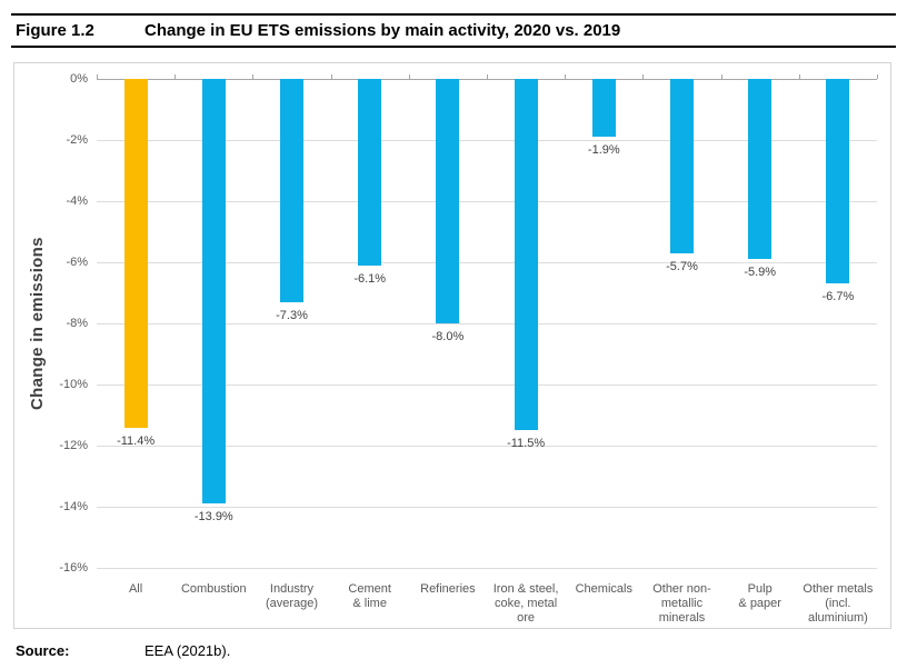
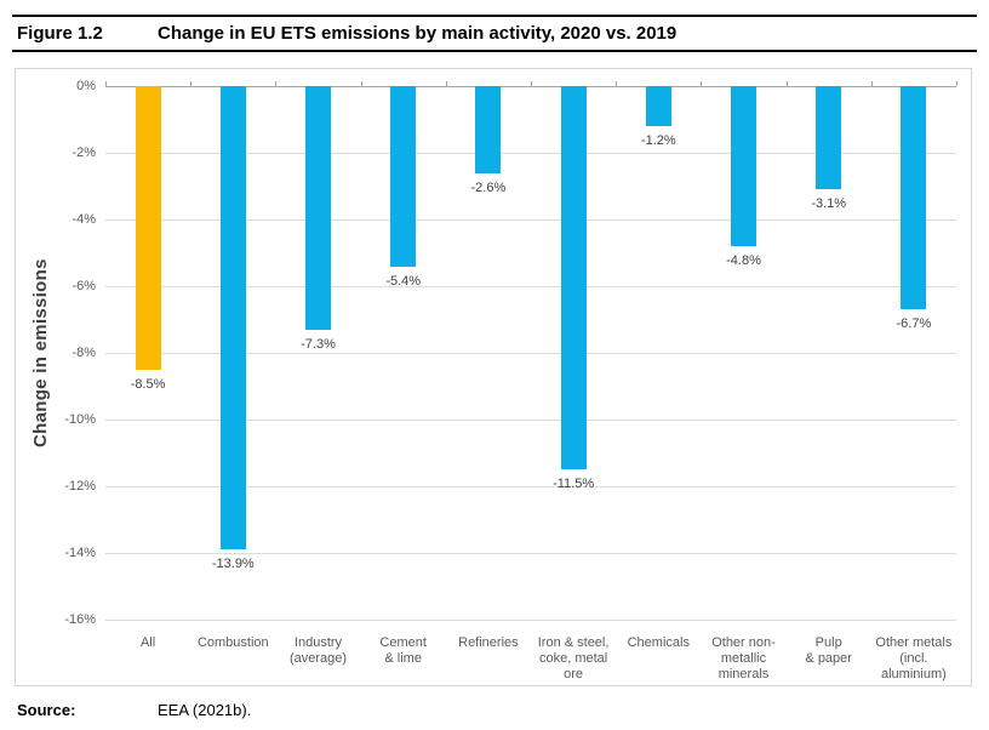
All: -11.4% -> -8.5%
Cement & lime: -6.1% -> -5.4%
Refineries: -8.0% -> -2.6%
Chemicals: -1.9% -> -1.2%
Other non-metallic minerals: -5.7% -> -4.8%
Pulp & paper: -5.9% -> -3.1%
